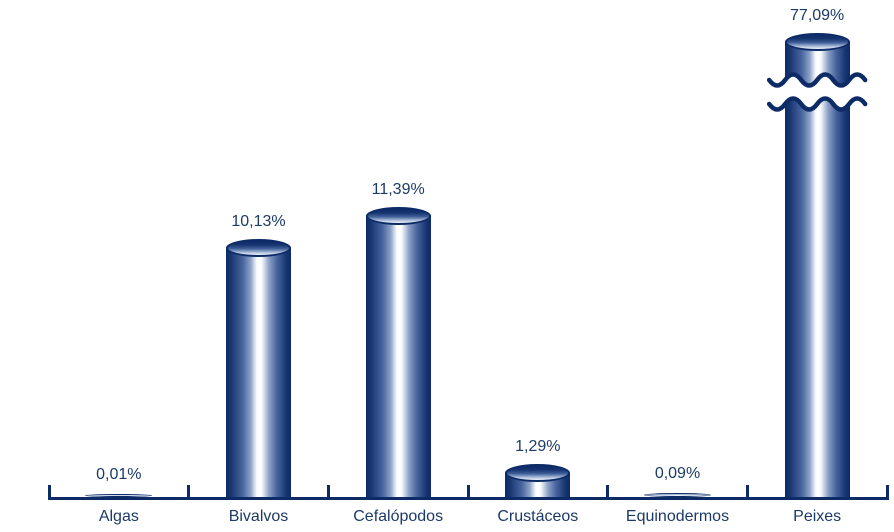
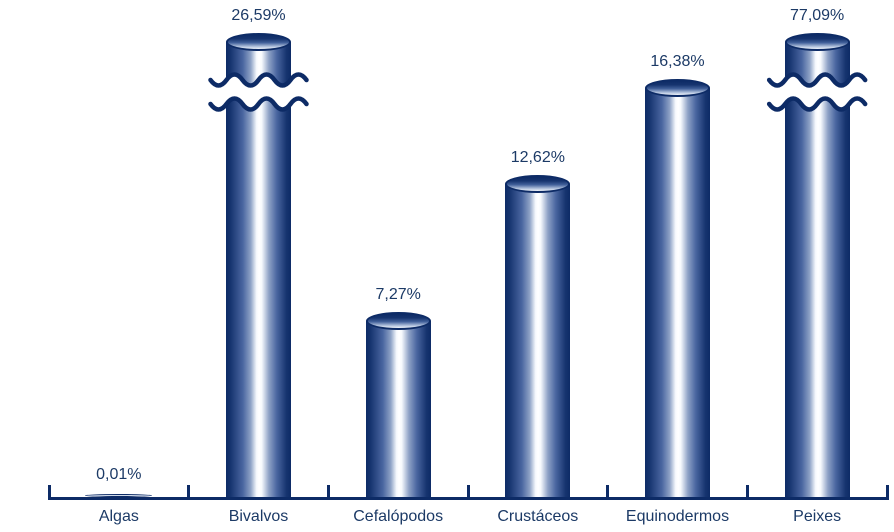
Bivalvos: 10,13% -> 26,59%
Cefalópodos: 11,39% -> 7,27%
Crustáceos: 1,29% -> 12,62%
Equinodermos: 0,09% -> 16,38%
